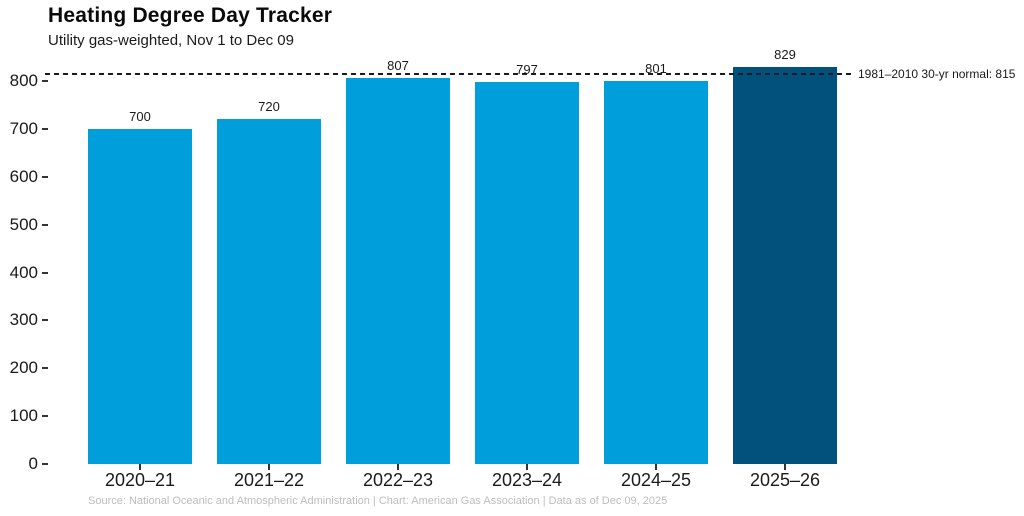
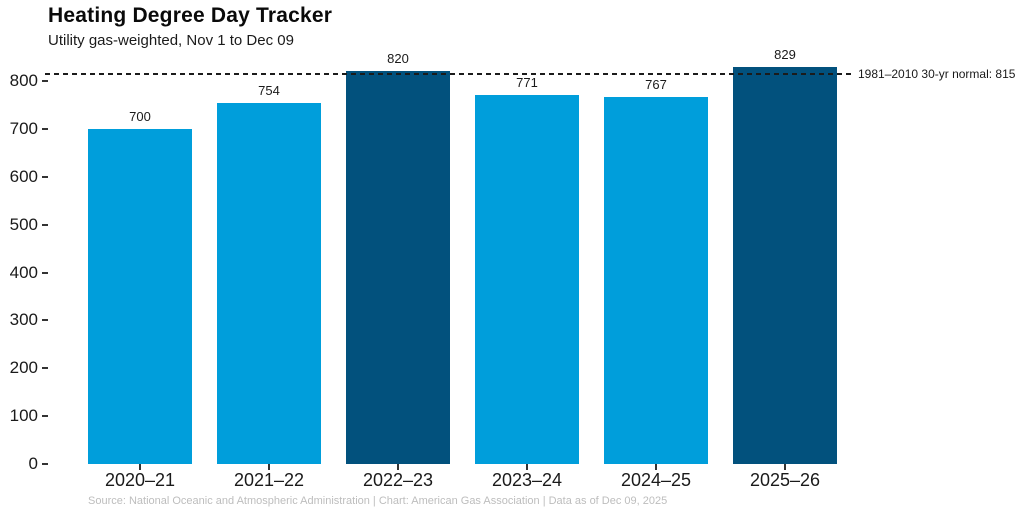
2021–22: 720 -> 754
2022–23: 807 -> 820
2023–24: 797 -> 771
2024–25: 801 -> 767
